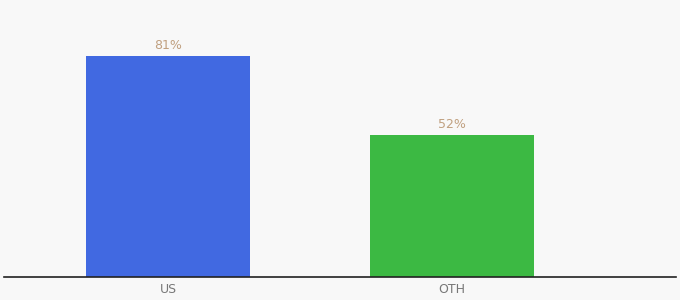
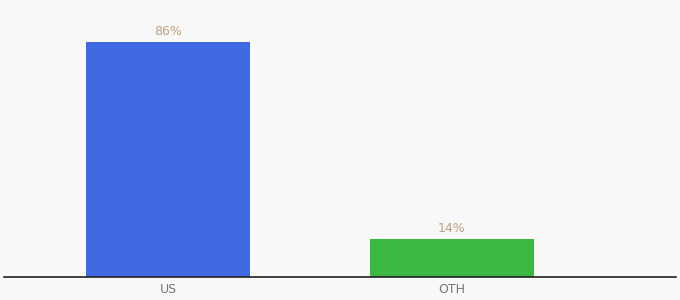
US: 81% -> 86%
OTH: 52% -> 14%
